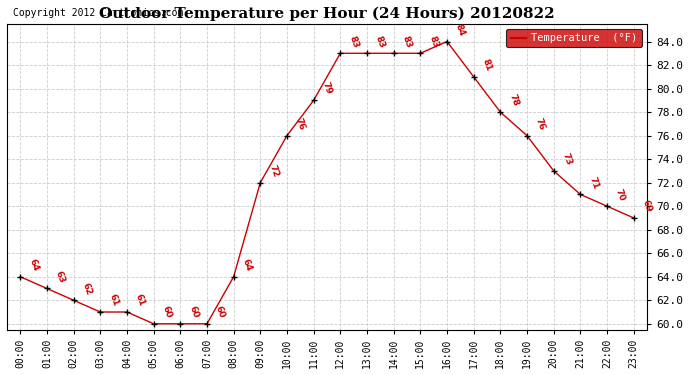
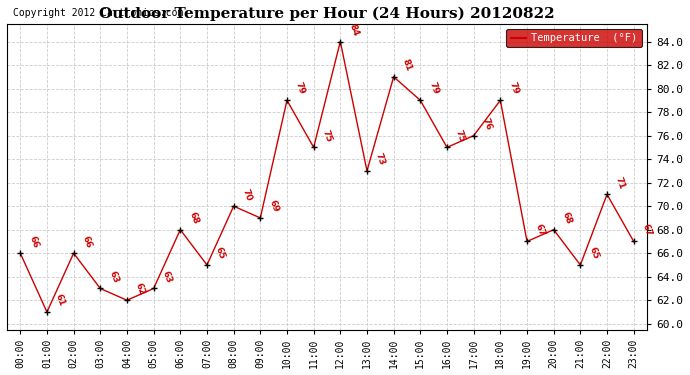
00:00: 64 -> 66
01:00: 63 -> 61
02:00: 62 -> 66
03:00: 61 -> 63
04:00: 61 -> 62
05:00: 60 -> 63
06:00: 60 -> 68
07:00: 60 -> 65
08:00: 64 -> 70
09:00: 72 -> 69
10:00: 76 -> 79
11:00: 79 -> 75
12:00: 83 -> 84
13:00: 83 -> 73
14:00: 83 -> 81
15:00: 83 -> 79
16:00: 84 -> 75
17:00: 81 -> 76
18:00: 78 -> 79
19:00: 76 -> 67
20:00: 73 -> 68
21:00: 71 -> 65
22:00: 70 -> 71
23:00: 69 -> 67
